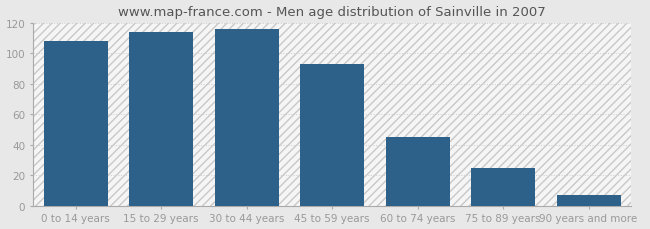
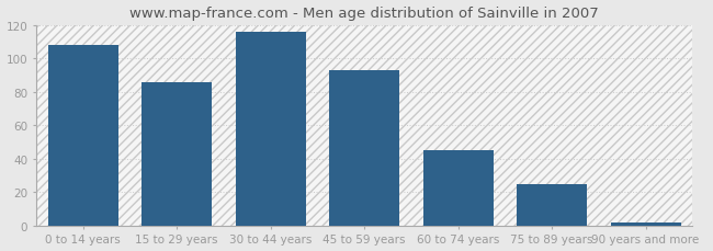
15 to 29 years: 114 -> 86
90 years and more: 7 -> 2
